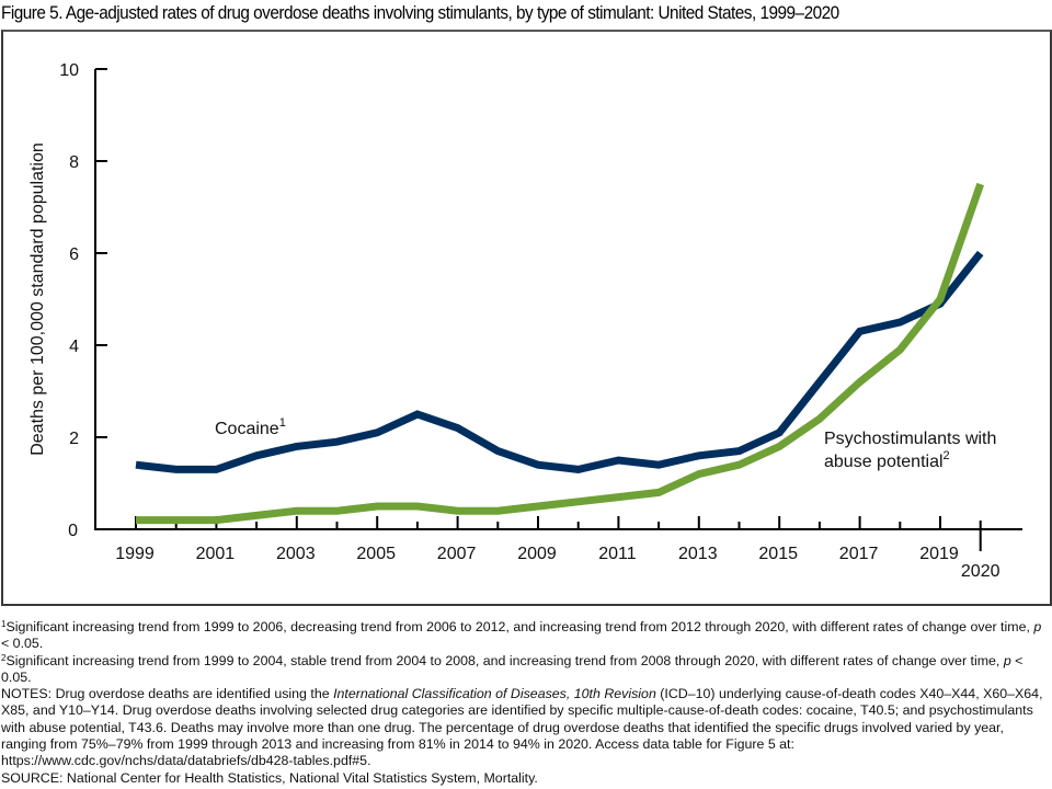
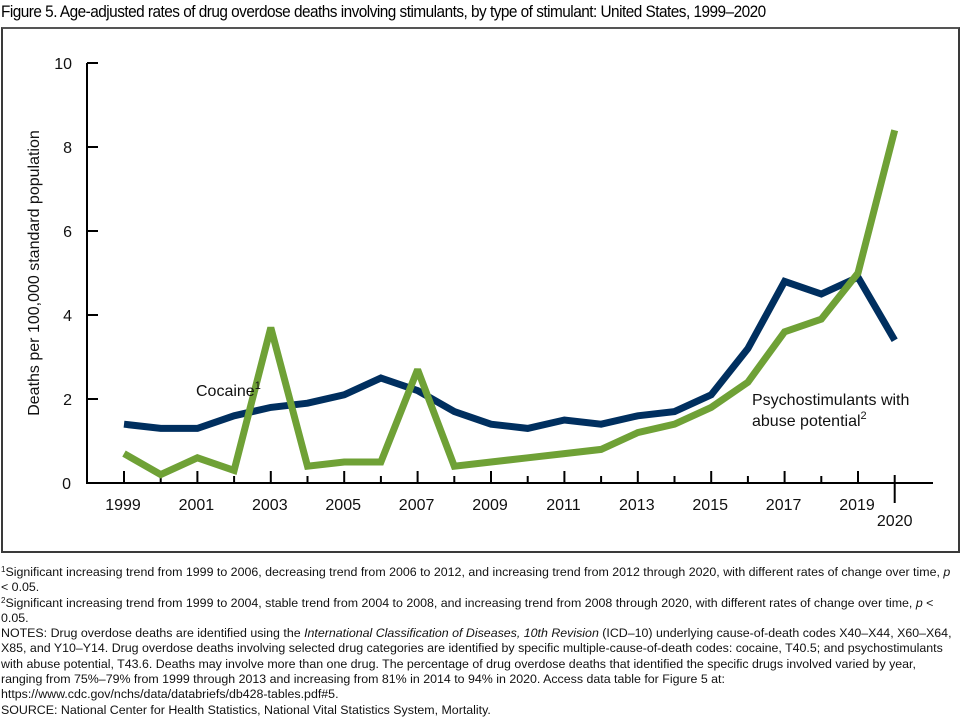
Psychostimulants with abuse potential/1999: 0.2 -> 0.7
Psychostimulants with abuse potential/2001: 0.2 -> 0.6
Psychostimulants with abuse potential/2003: 0.4 -> 3.7
Psychostimulants with abuse potential/2007: 0.4 -> 2.7
Cocaine/2017: 4.3 -> 4.8
Psychostimulants with abuse potential/2017: 3.2 -> 3.6
Cocaine/2020: 6.0 -> 3.4
Psychostimulants with abuse potential/2020: 7.5 -> 8.4
